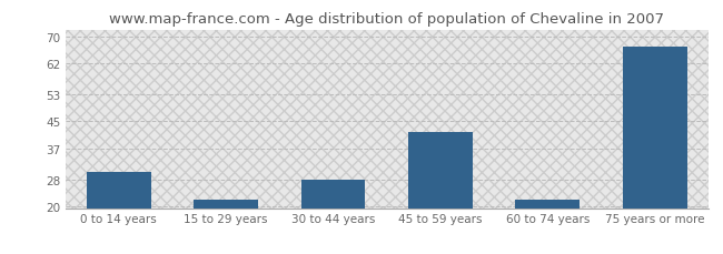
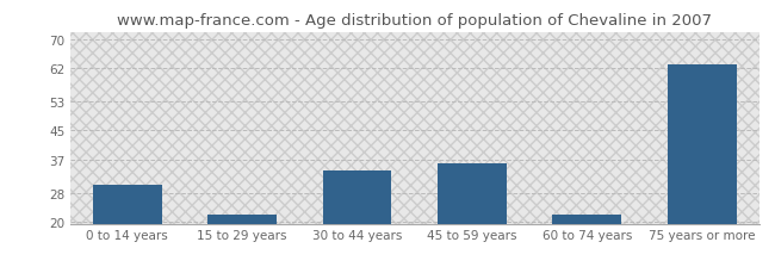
30 to 44 years: 28 -> 34
45 to 59 years: 42 -> 36
75 years or more: 67 -> 63
